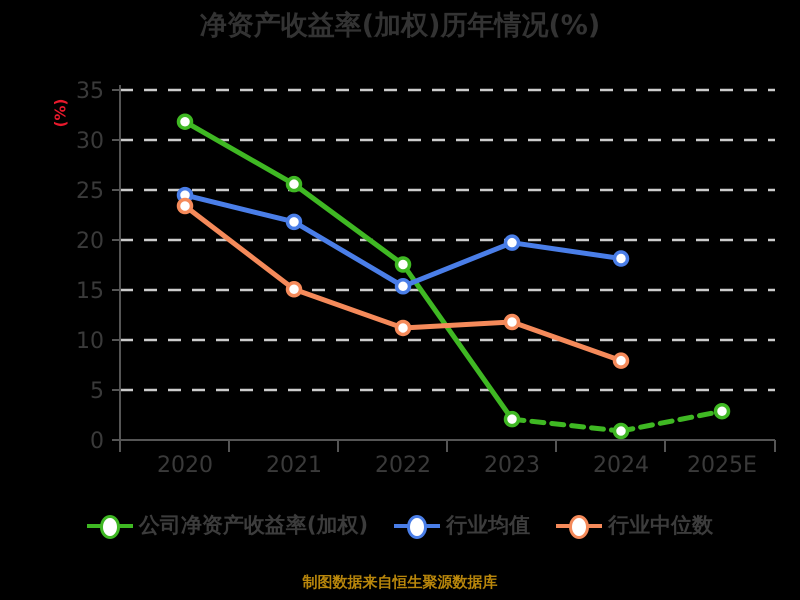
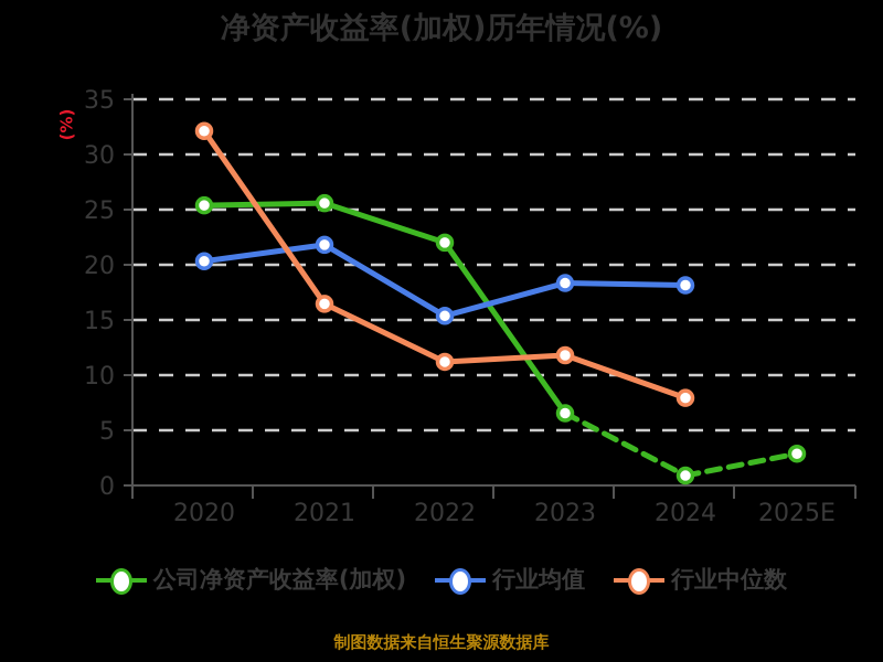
公司净资产收益率(加权)/2020: 31.8 -> 25.3
行业均值/2020: 24.4 -> 20.2
行业中位数/2020: 23.3 -> 32.1
行业中位数/2021: 14.9 -> 16.3
公司净资产收益率(加权)/2022: 17.4 -> 21.9
公司净资产收益率(加权)/2023: 1.8 -> 6.3
行业均值/2023: 19.6 -> 18.2
